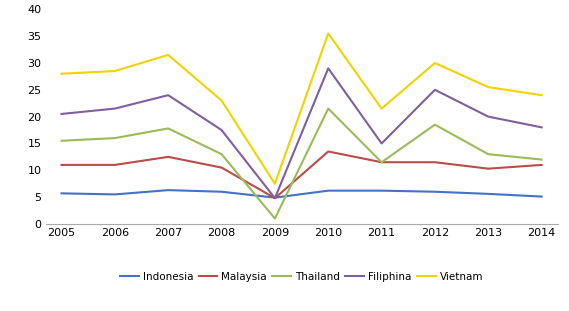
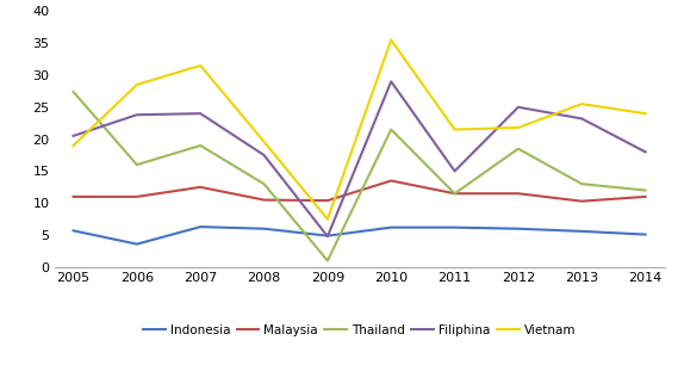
Thailand/2005: 15.5 -> 27.4
Vietnam/2005: 28.0 -> 19.0
Indonesia/2006: 5.5 -> 3.6
Filiphina/2006: 21.5 -> 23.8
Thailand/2007: 17.8 -> 19.0
Vietnam/2008: 23.0 -> 19.6
Malaysia/2009: 4.8 -> 10.4
Vietnam/2012: 30.0 -> 21.8
Filiphina/2013: 20.0 -> 23.2
